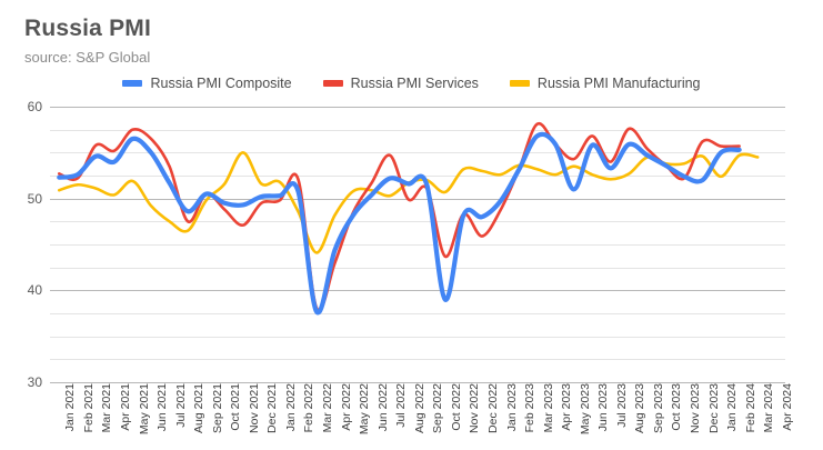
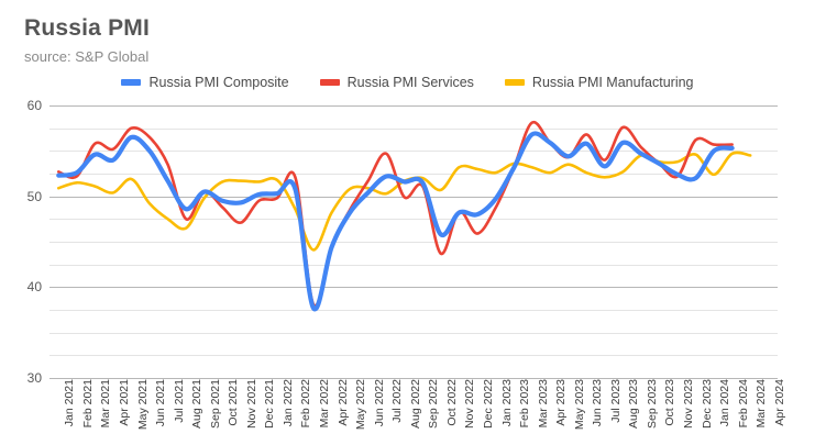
Russia PMI Manufacturing/Nov 2021: 55 -> 52
Russia PMI Services/Apr 2022: 43 -> 44
Russia PMI Composite/Oct 2022: 39 -> 46
Russia PMI Composite/May 2023: 51 -> 54
